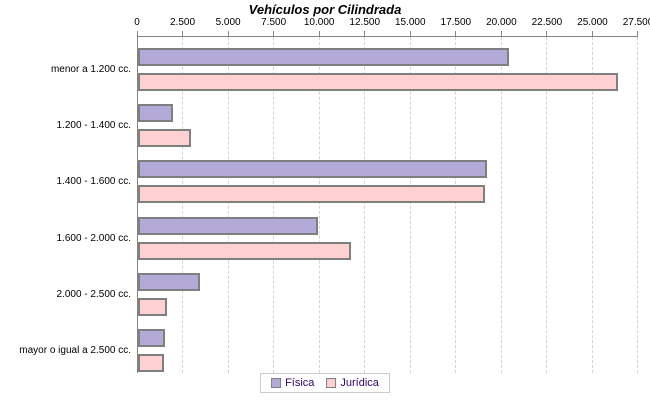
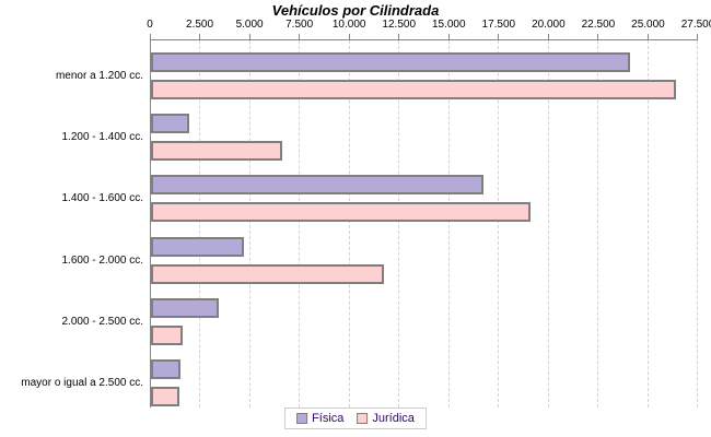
Física/menor a 1.200 cc.: 20400 -> 24100
Jurídica/1.200 - 1.400 cc.: 2900 -> 6600
Física/1.400 - 1.600 cc.: 19200 -> 16700
Física/1.600 - 2.000 cc.: 9900 -> 4700
